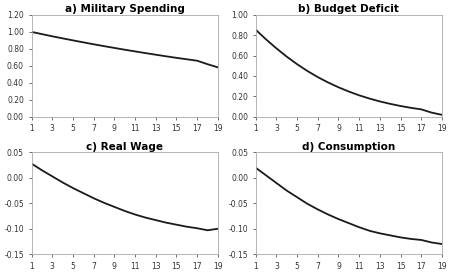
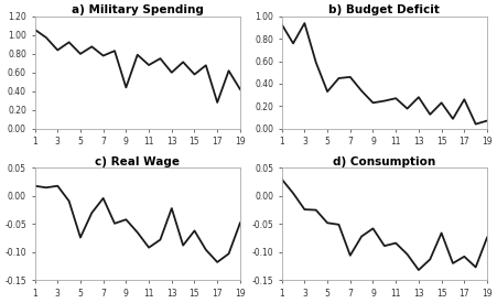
a) Military Spending/1: 1.00 -> 1.06
a) Military Spending/3: 0.95 -> 0.84
a) Military Spending/5: 0.90 -> 0.80
a) Military Spending/7: 0.85 -> 0.78
a) Military Spending/9: 0.81 -> 0.44
a) Military Spending/11: 0.77 -> 0.68
a) Military Spending/13: 0.73 -> 0.60
a) Military Spending/15: 0.69 -> 0.58
a) Military Spending/17: 0.66 -> 0.28
a) Military Spending/19: 0.58 -> 0.42
b) Budget Deficit/1: 0.85 -> 0.93
b) Budget Deficit/3: 0.67 -> 0.94
b) Budget Deficit/5: 0.52 -> 0.33
b) Budget Deficit/7: 0.39 -> 0.46
b) Budget Deficit/9: 0.29 -> 0.23
b) Budget Deficit/11: 0.21 -> 0.27
b) Budget Deficit/13: 0.15 -> 0.28
b) Budget Deficit/15: 0.10 -> 0.23
b) Budget Deficit/17: 0.07 -> 0.26
b) Budget Deficit/19: 0.02 -> 0.07
c) Real Wage/1: 0.028 -> 0.018
c) Real Wage/3: 0.003 -> 0.018
c) Real Wage/5: -0.020 -> -0.074
c) Real Wage/7: -0.040 -> -0.004
c) Real Wage/9: -0.057 -> -0.042
c) Real Wage/11: -0.072 -> -0.092
c) Real Wage/13: -0.083 -> -0.022
c) Real Wage/15: -0.092 -> -0.062
c) Real Wage/17: -0.099 -> -0.118
c) Real Wage/19: -0.100 -> -0.048
d) Consumption/1: 0.020 -> 0.030
d) Consumption/3: -0.010 -> -0.024
d) Consumption/5: -0.038 -> -0.048
d) Consumption/7: -0.062 -> -0.106
d) Consumption/9: -0.081 -> -0.058
d) Consumption/11: -0.097 -> -0.084
d) Consumption/13: -0.109 -> -0.132
d) Consumption/15: -0.117 -> -0.066
d) Consumption/17: -0.122 -> -0.108
d) Consumption/19: -0.130 -> -0.074
